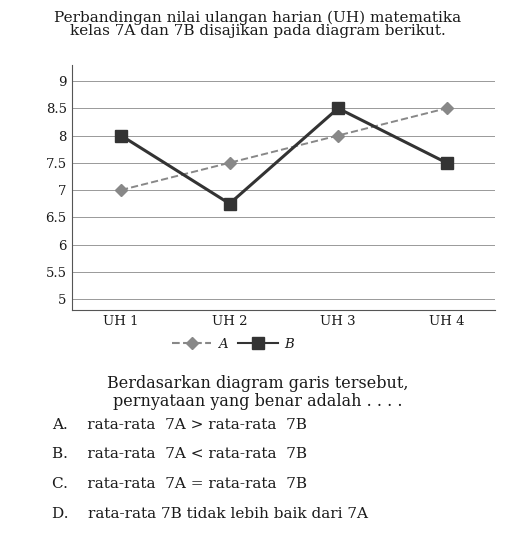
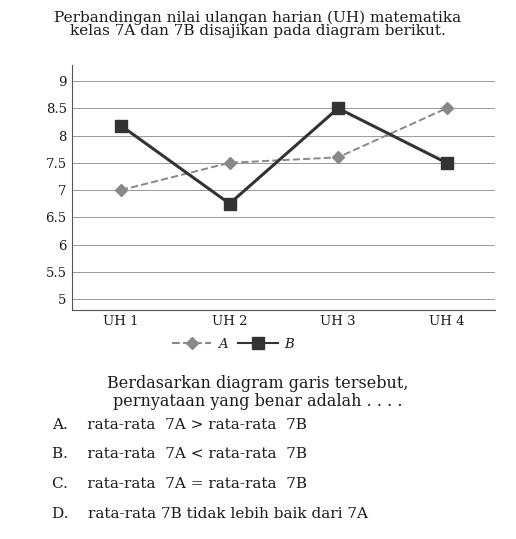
B/UH 1: 8.00 -> 8.18
A/UH 3: 8.0 -> 7.6
